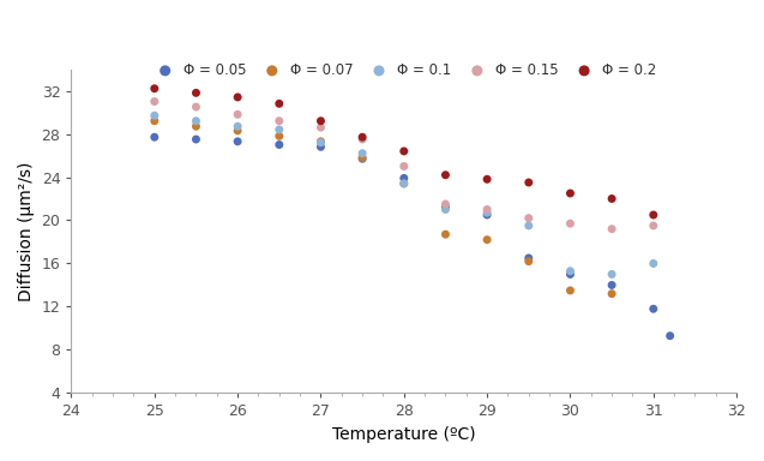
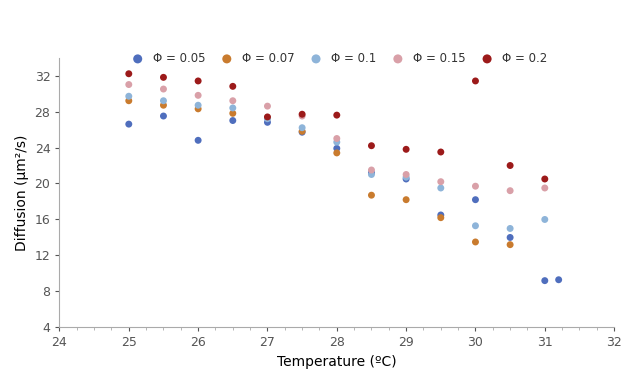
Φ = 0.05/25: 27.7 -> 26.6
Φ = 0.05/26: 27.3 -> 24.8
Φ = 0.2/27: 29.2 -> 27.4
Φ = 0.1/28: 23.4 -> 24.6
Φ = 0.2/28: 26.4 -> 27.6
Φ = 0.05/30: 15.0 -> 18.2
Φ = 0.2/30: 22.5 -> 31.4
Φ = 0.05/31: 11.8 -> 9.2
